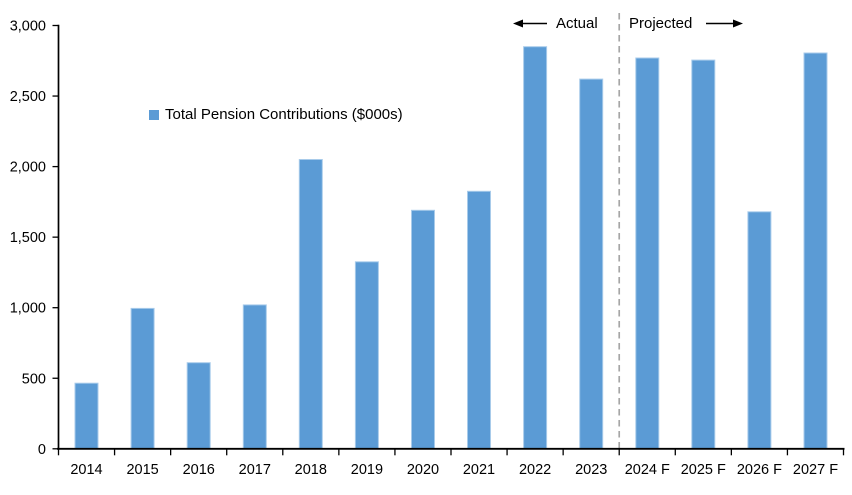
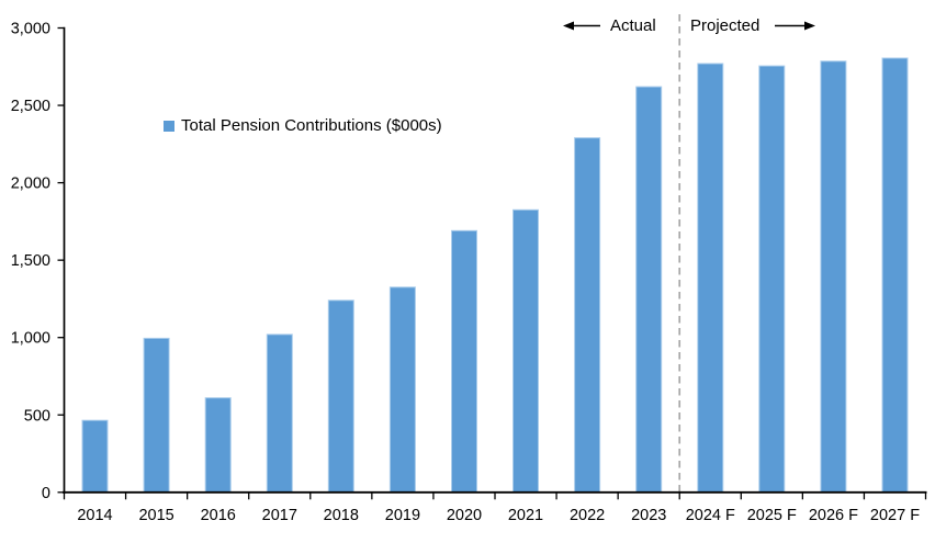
2018: 2050 -> 1240
2022: 2850 -> 2290
2026 F: 1680 -> 2780
